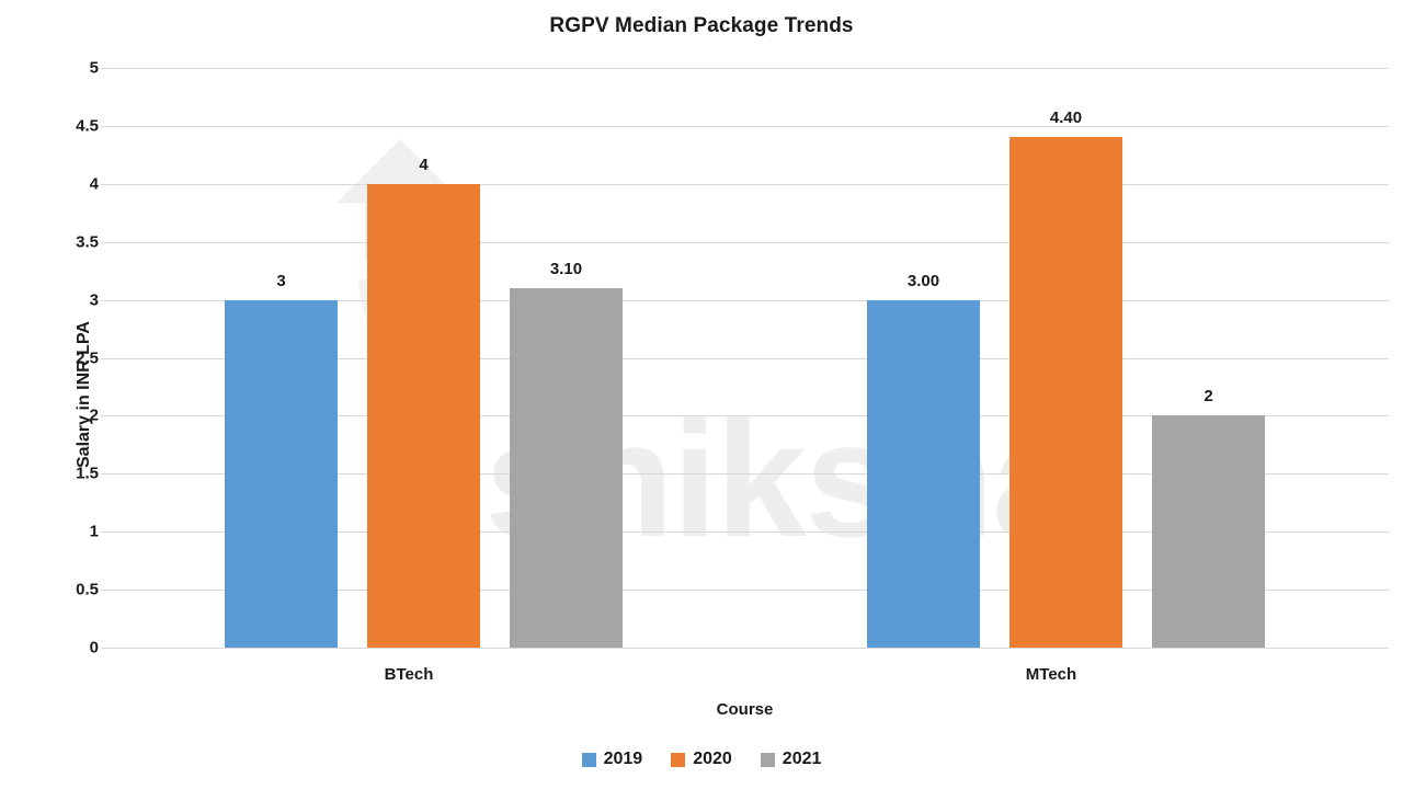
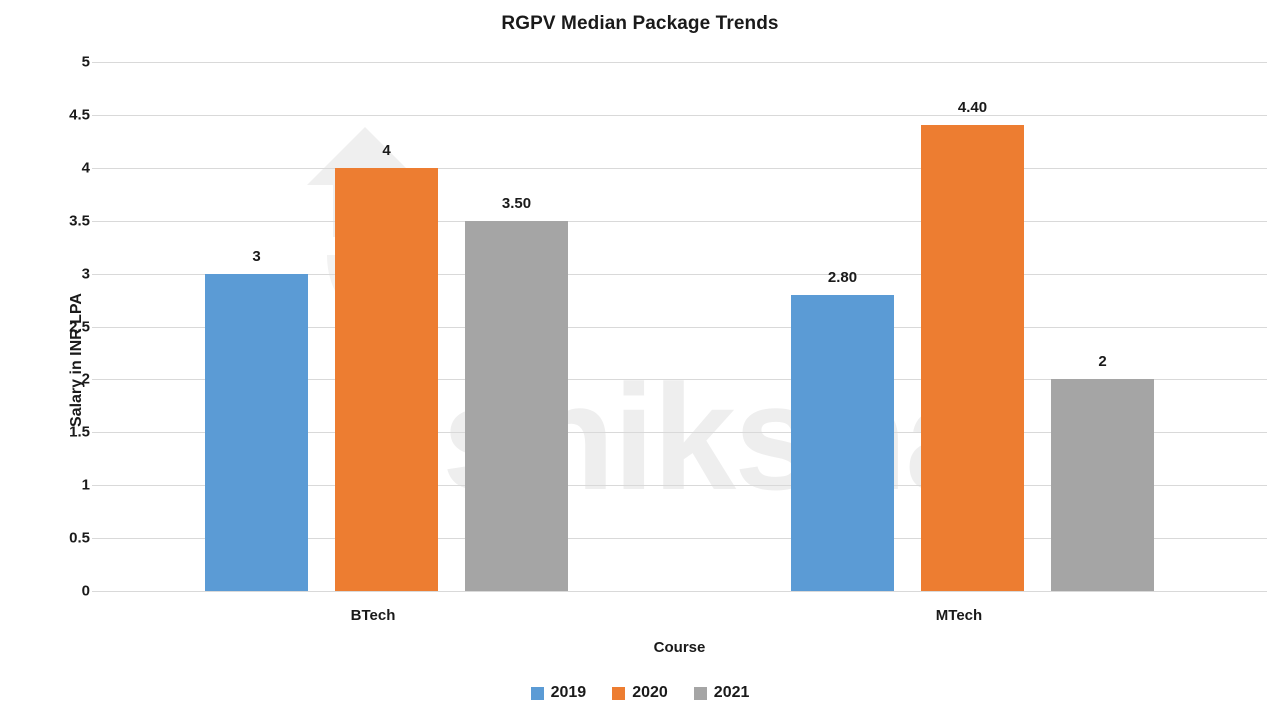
2021/BTech: 3.10 -> 3.50
2019/MTech: 3.00 -> 2.80
